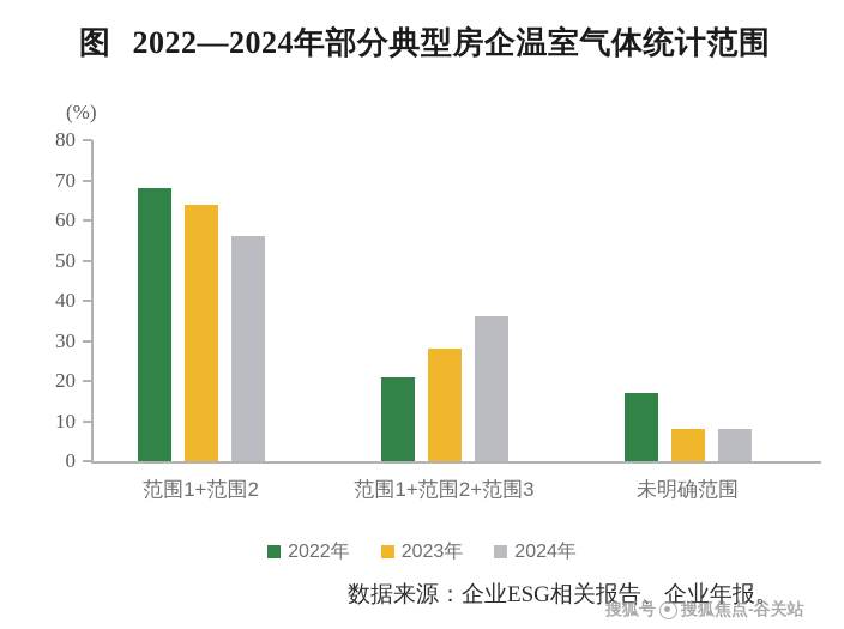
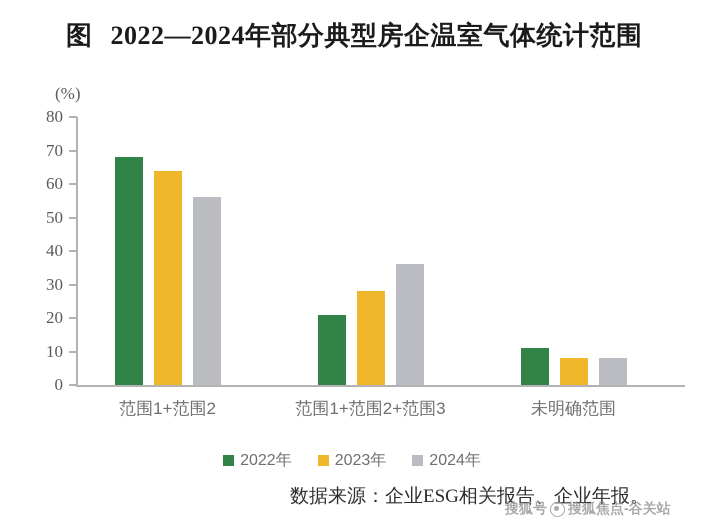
2022年/未明确范围: 17 -> 11
